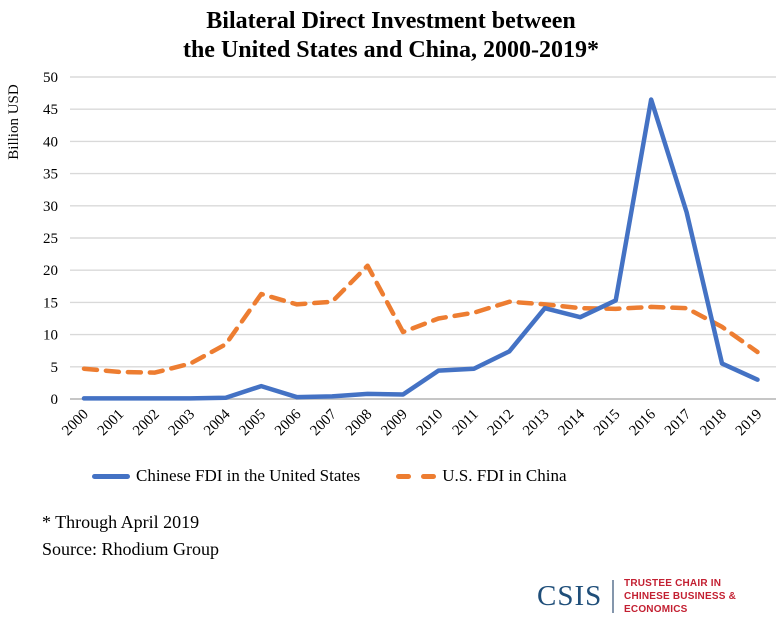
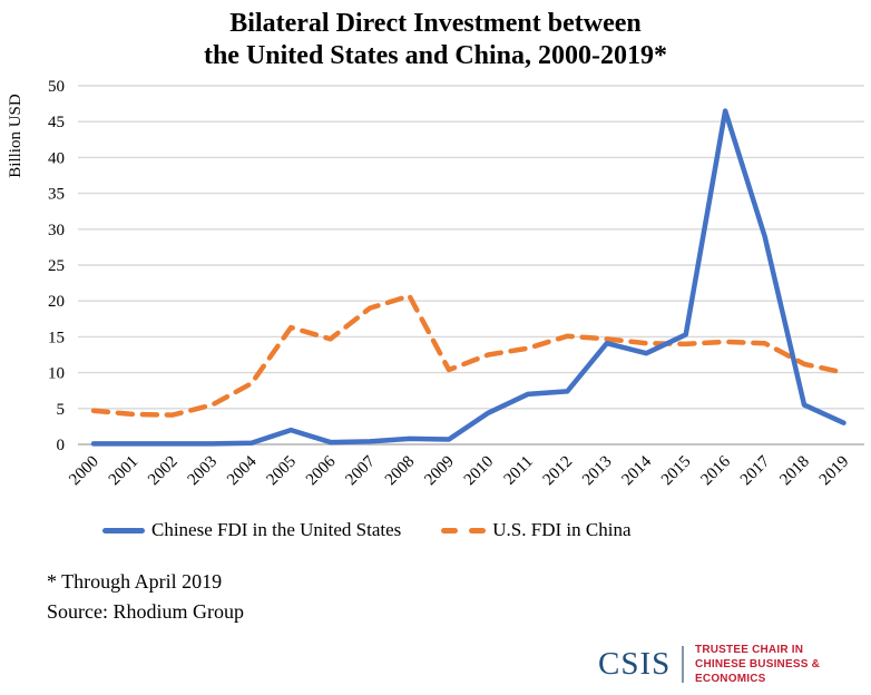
U.S. FDI in China/2007: 15 -> 19
Chinese FDI in the United States/2011: 5 -> 7
U.S. FDI in China/2019: 7 -> 10
